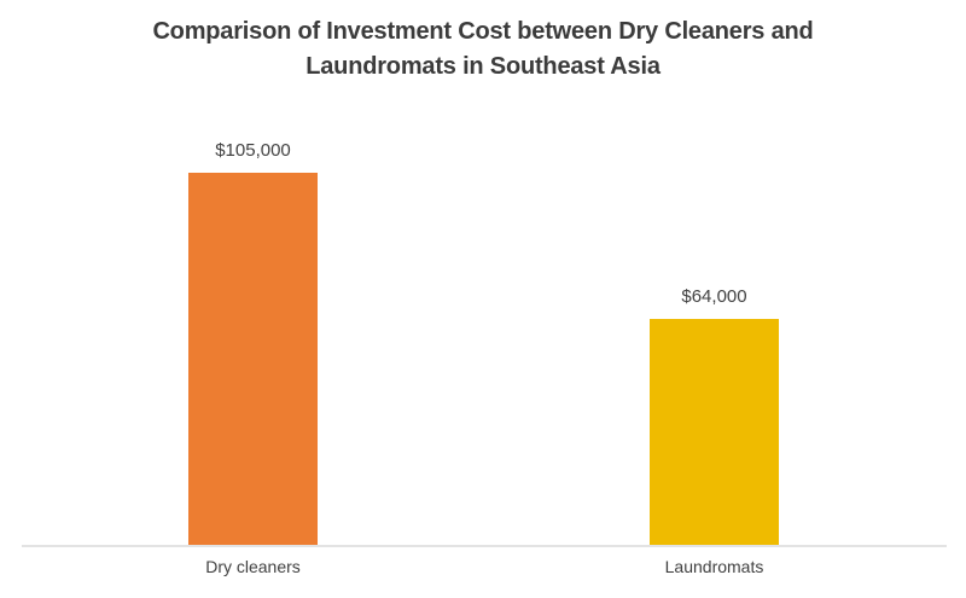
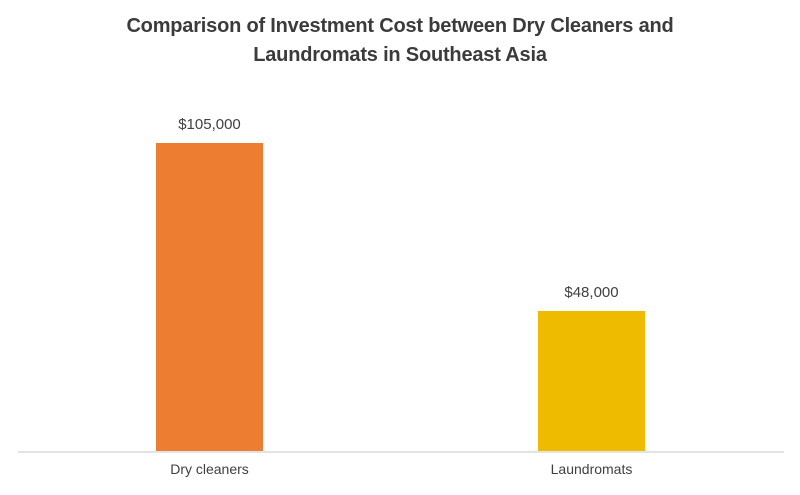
Laundromats: $64,000 -> $48,000
